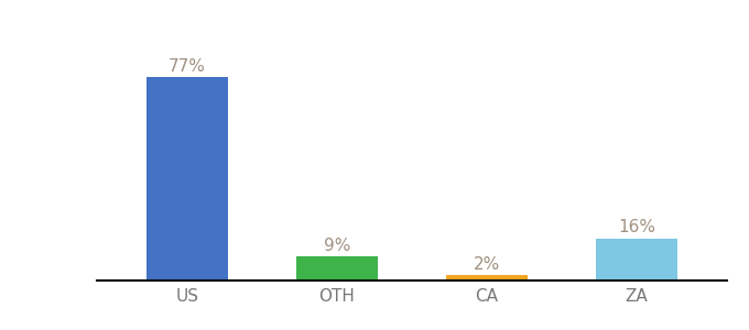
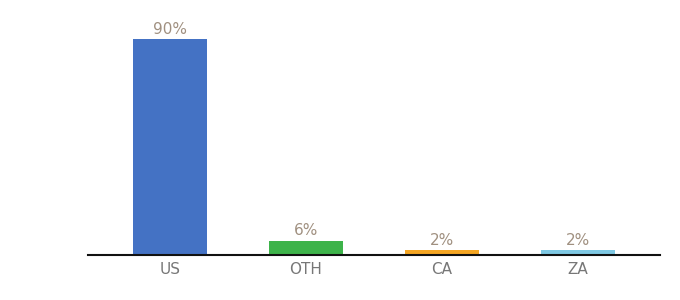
US: 77% -> 90%
OTH: 9% -> 6%
ZA: 16% -> 2%
